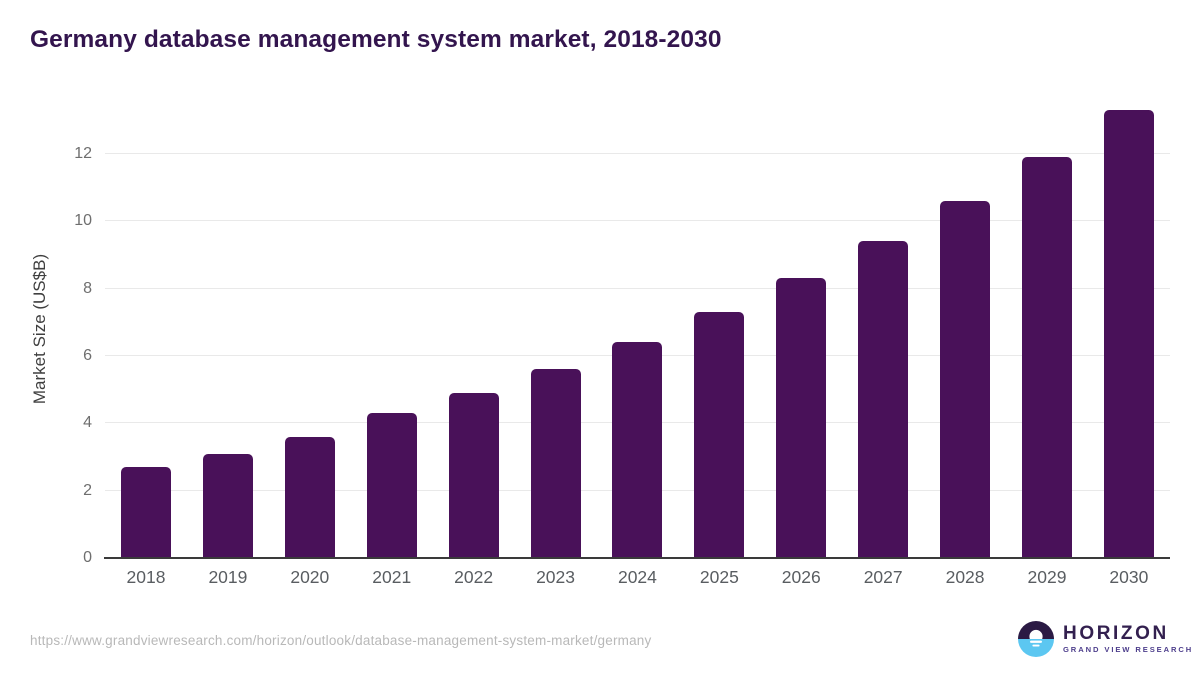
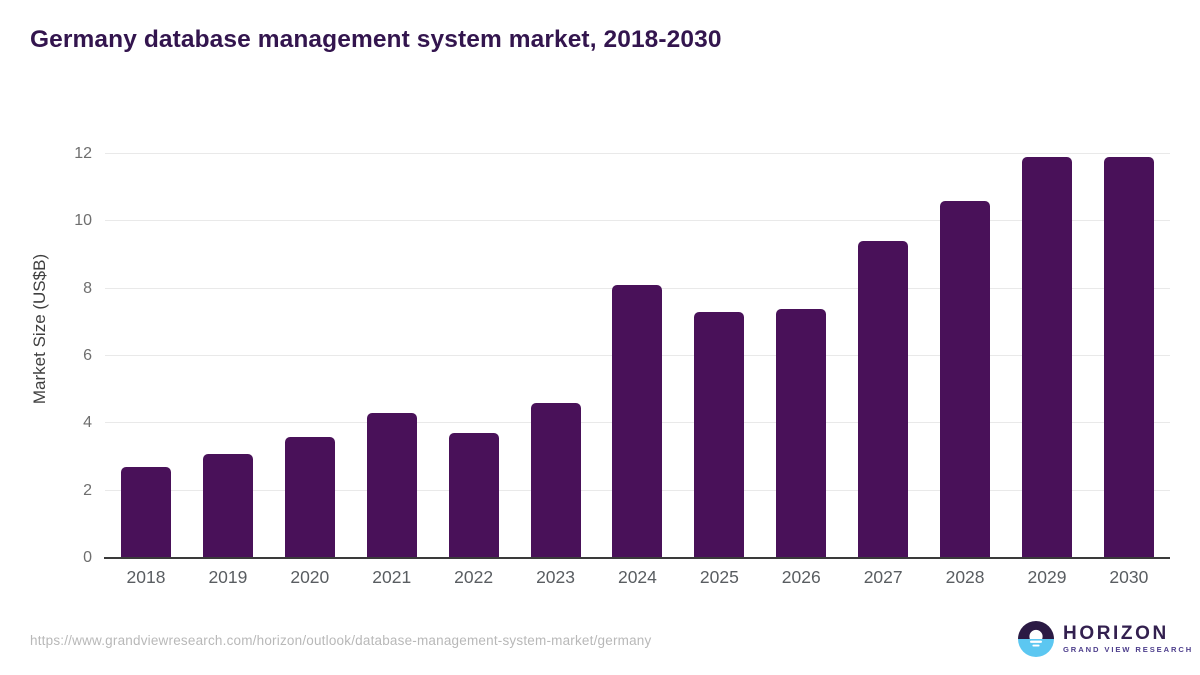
2022: 4.9 -> 3.7
2023: 5.6 -> 4.6
2024: 6.4 -> 8.1
2026: 8.3 -> 7.4
2030: 13.3 -> 11.9
